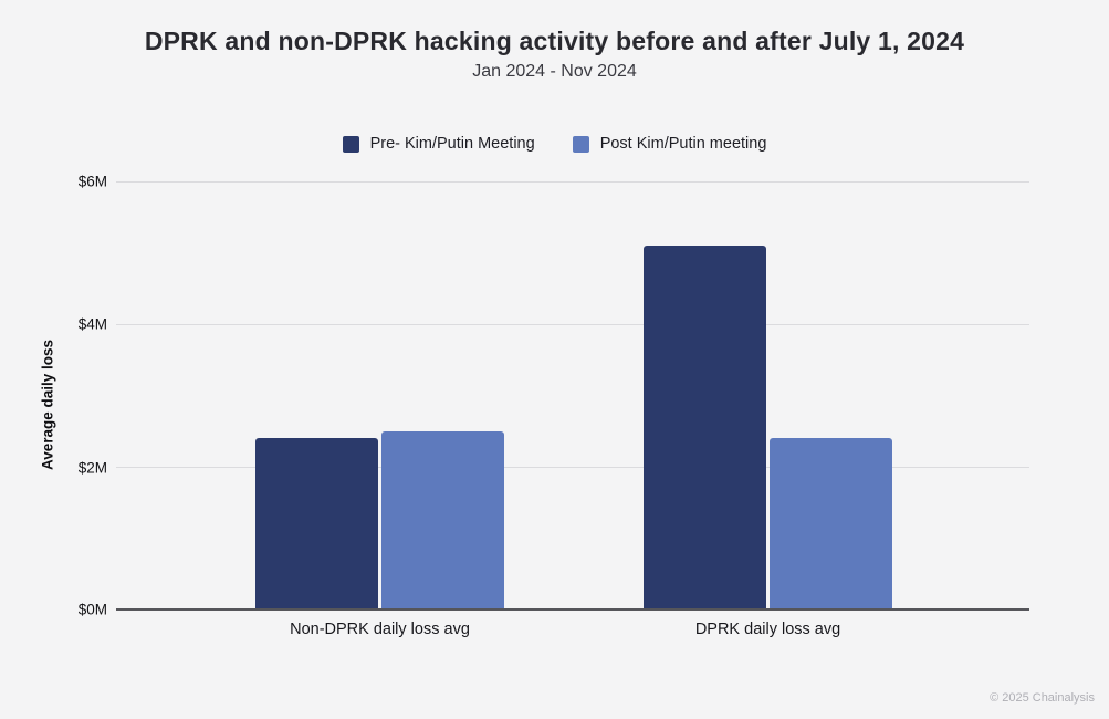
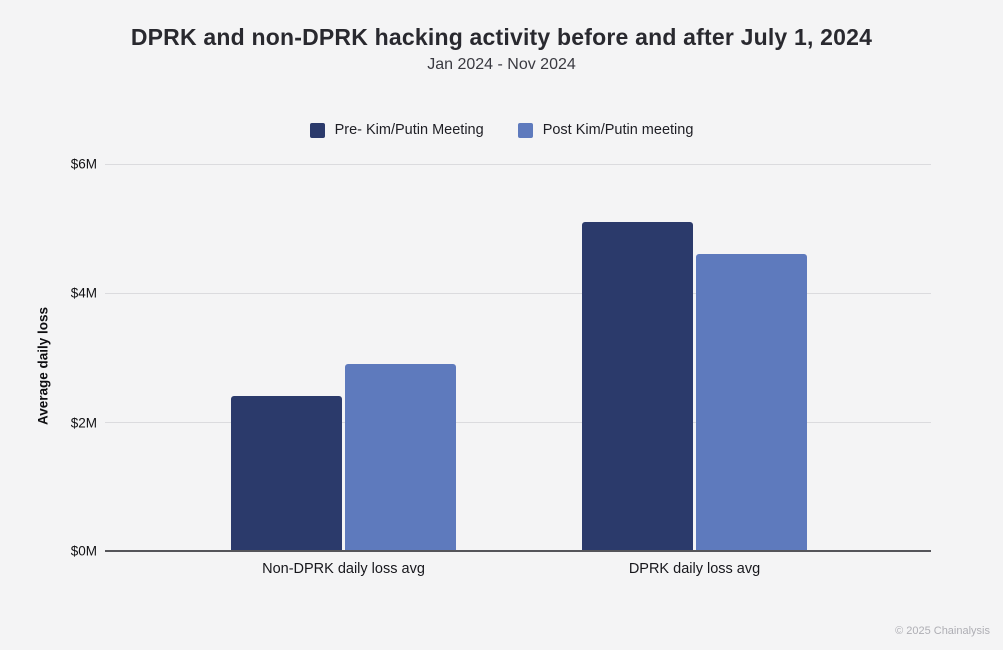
Post Kim/Putin meeting/Non-DPRK daily loss avg: $2.5M -> $2.9M
Post Kim/Putin meeting/DPRK daily loss avg: $2.4M -> $4.6M
